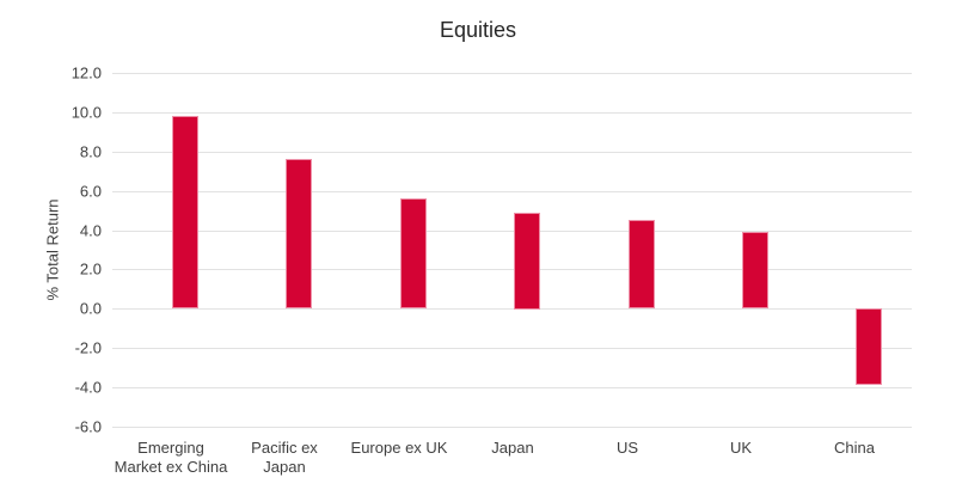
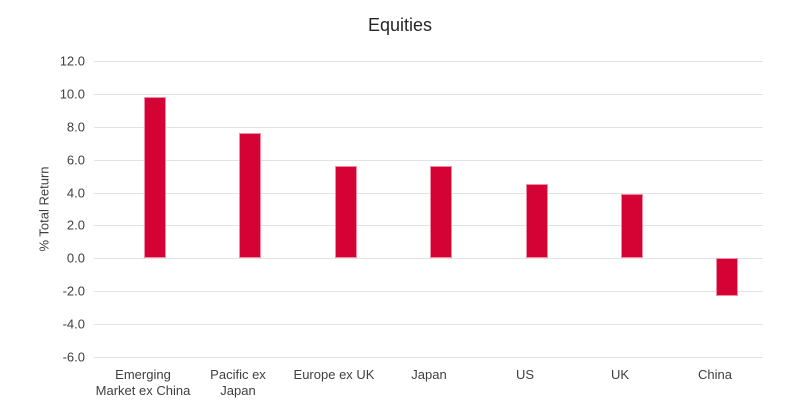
Japan: 4.9 -> 5.6
China: -3.9 -> -2.3
